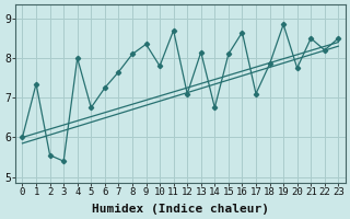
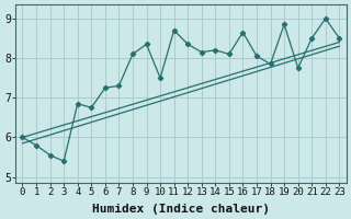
1: 7.35 -> 5.80
4: 8.00 -> 6.85
7: 7.65 -> 7.30
10: 7.80 -> 7.50
12: 7.10 -> 8.35
14: 6.75 -> 8.20
17: 7.10 -> 8.05
22: 8.20 -> 9.00
